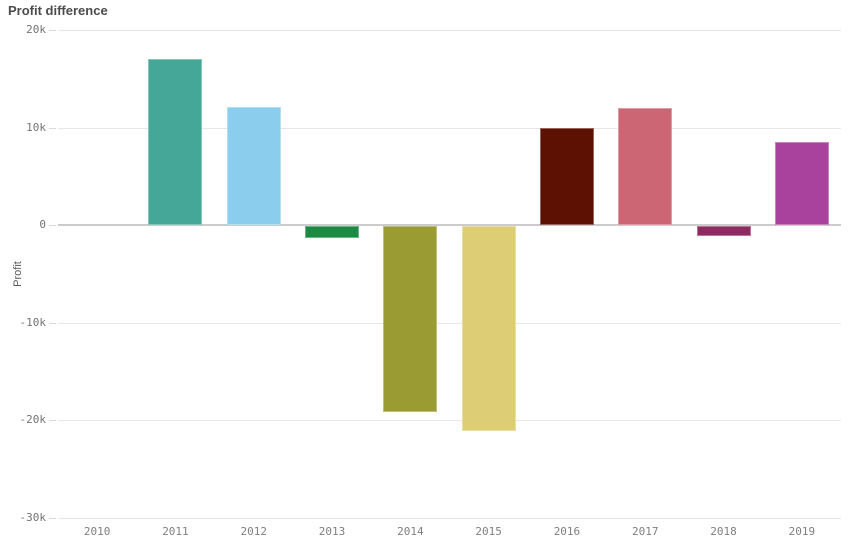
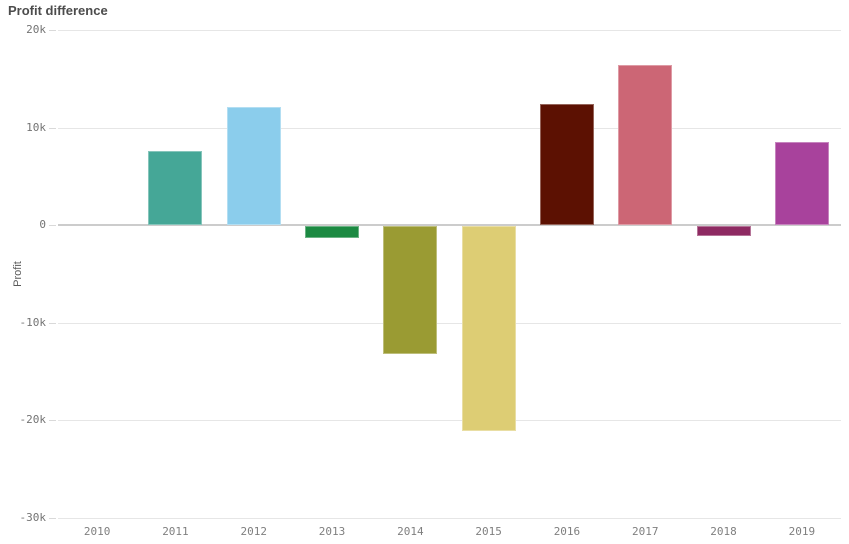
2011: 17k -> 8k
2014: -19k -> -13k
2016: 10k -> 12k
2017: 12k -> 16k
